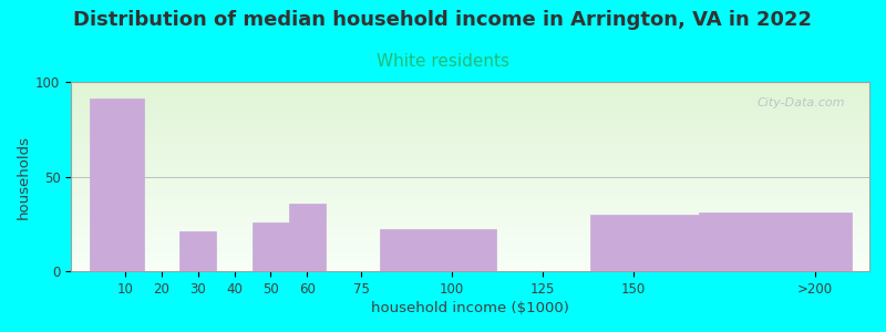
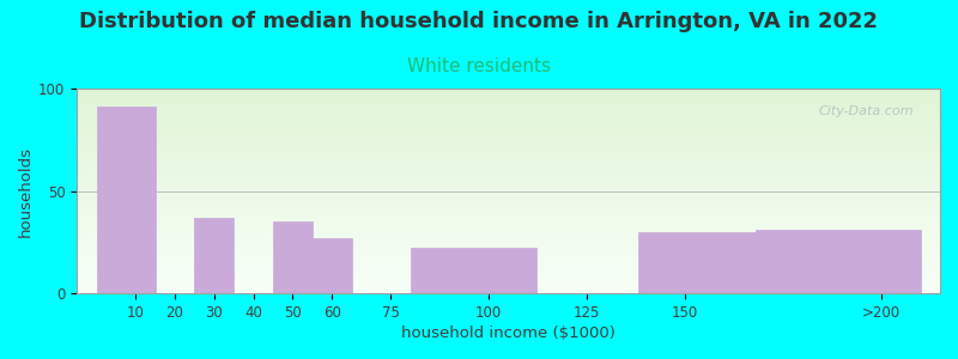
30: 21 -> 37
50: 26 -> 35
60: 36 -> 27
